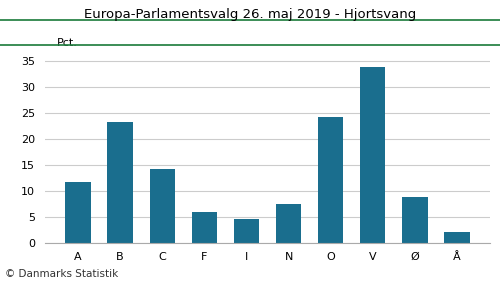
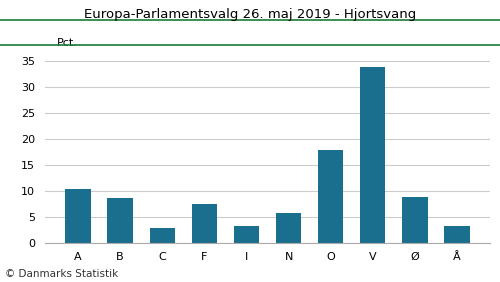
A: 11.6 -> 10.4
B: 23.2 -> 8.5
C: 14.2 -> 2.8
F: 5.8 -> 7.4
I: 4.6 -> 3.1
N: 7.4 -> 5.6
O: 24.2 -> 17.9
Å: 2.0 -> 3.1
